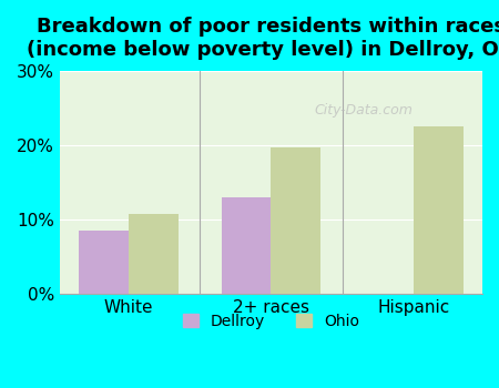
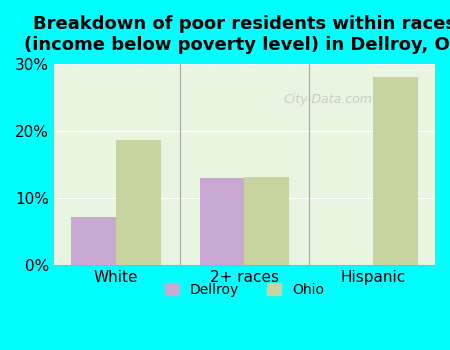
Dellroy/White: 8.5% -> 7.2%
Ohio/White: 10.7% -> 18.6%
Ohio/2+ races: 19.7% -> 13.2%
Ohio/Hispanic: 22.5% -> 28.0%
